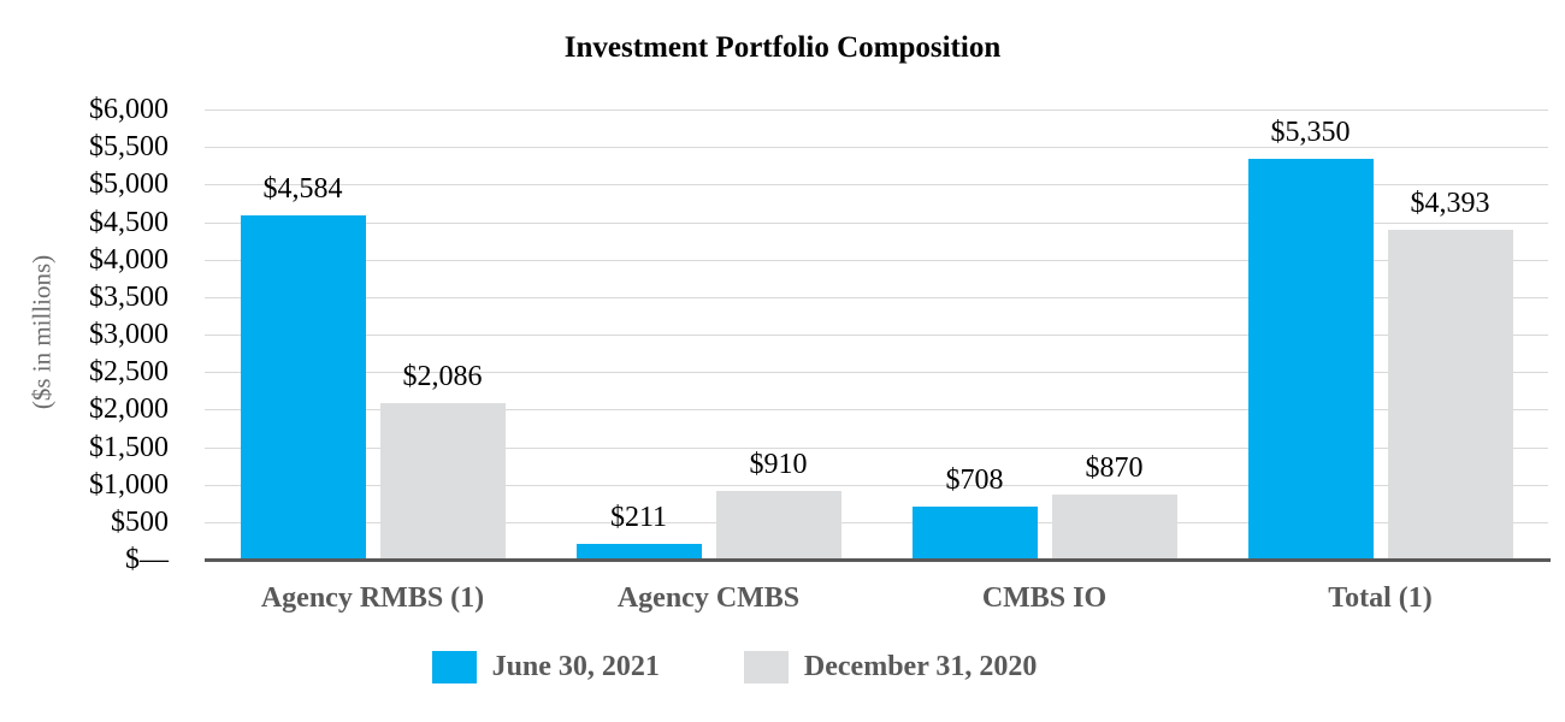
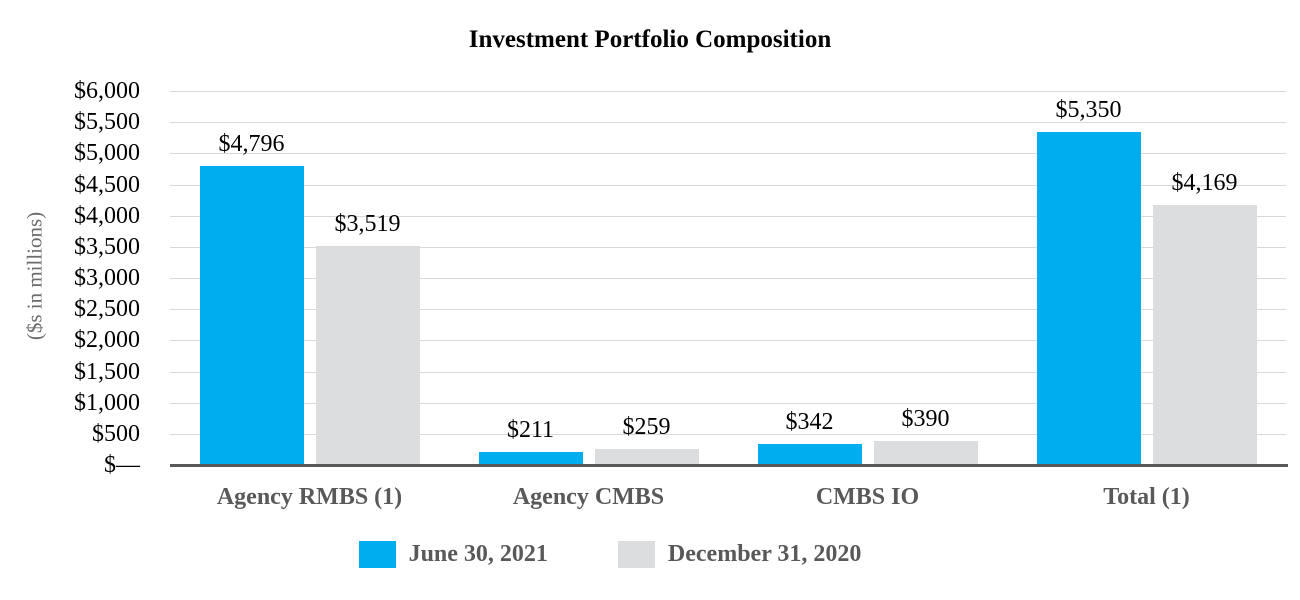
June 30, 2021/Agency RMBS (1): $4,584 -> $4,796
December 31, 2020/Agency RMBS (1): $2,086 -> $3,519
December 31, 2020/Agency CMBS: $910 -> $259
June 30, 2021/CMBS IO: $708 -> $342
December 31, 2020/CMBS IO: $870 -> $390
December 31, 2020/Total (1): $4,393 -> $4,169
